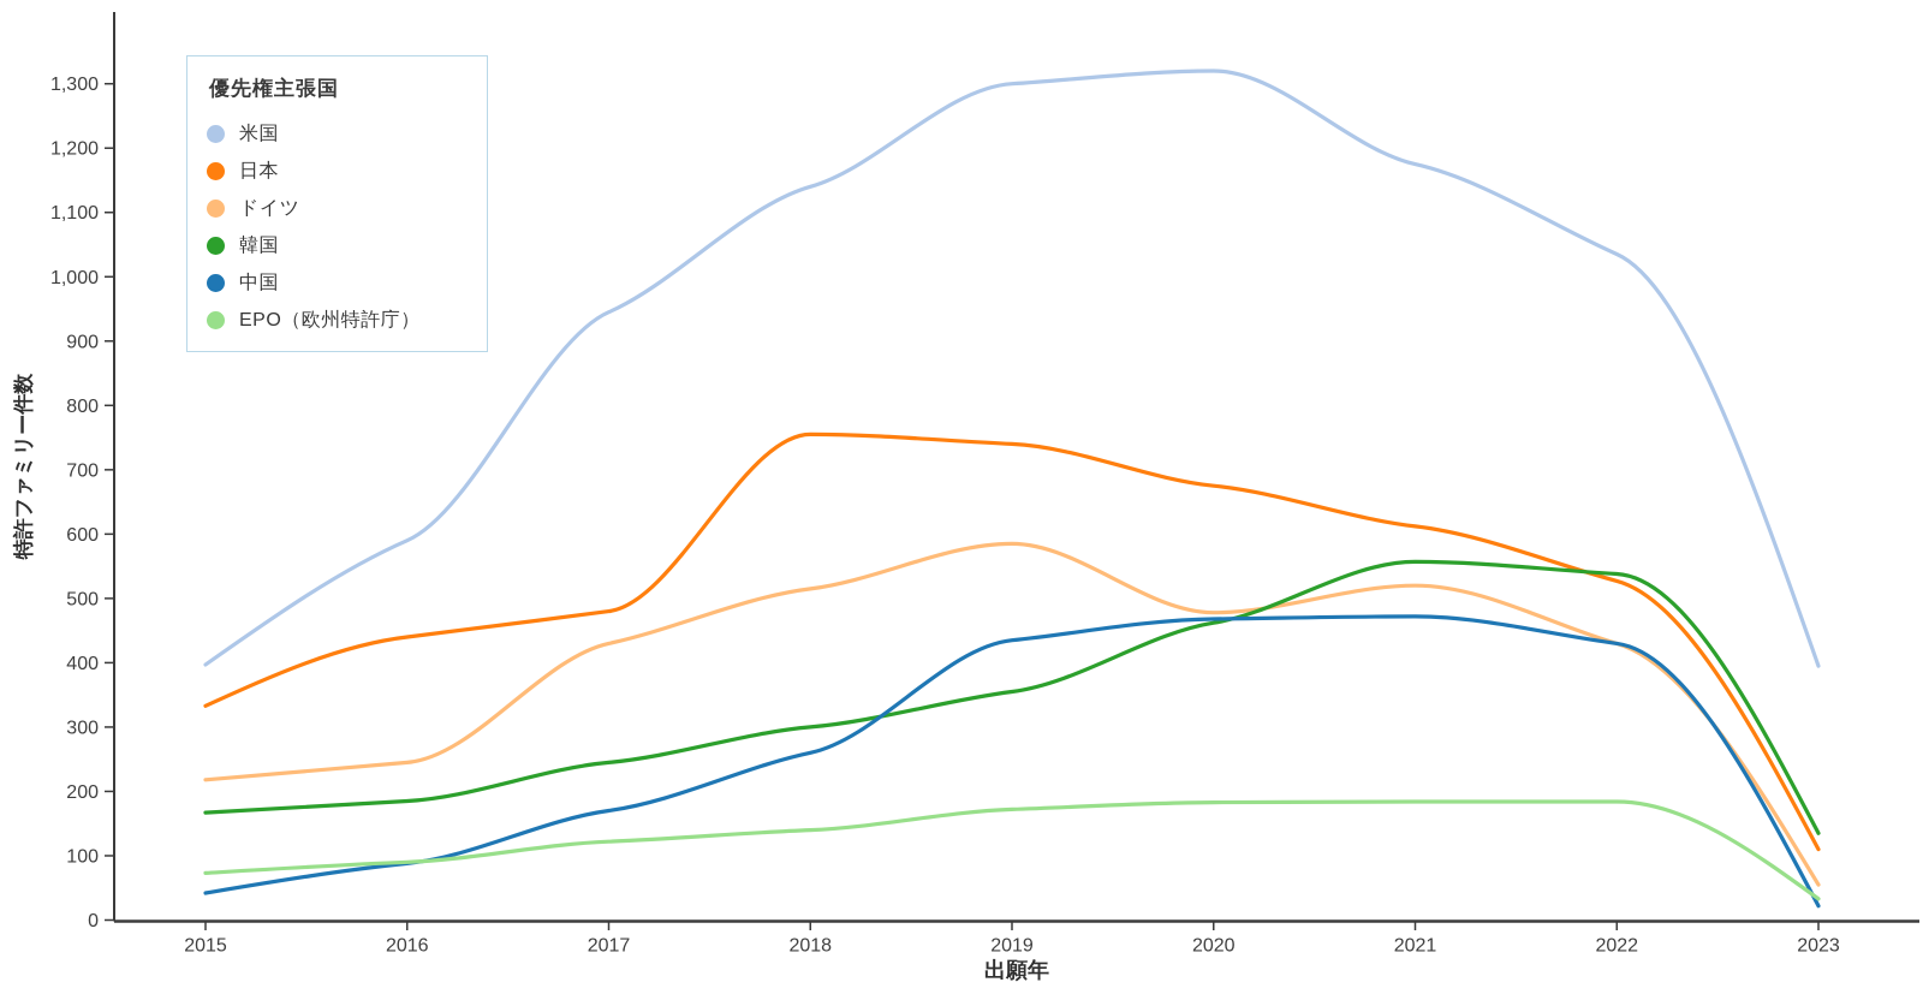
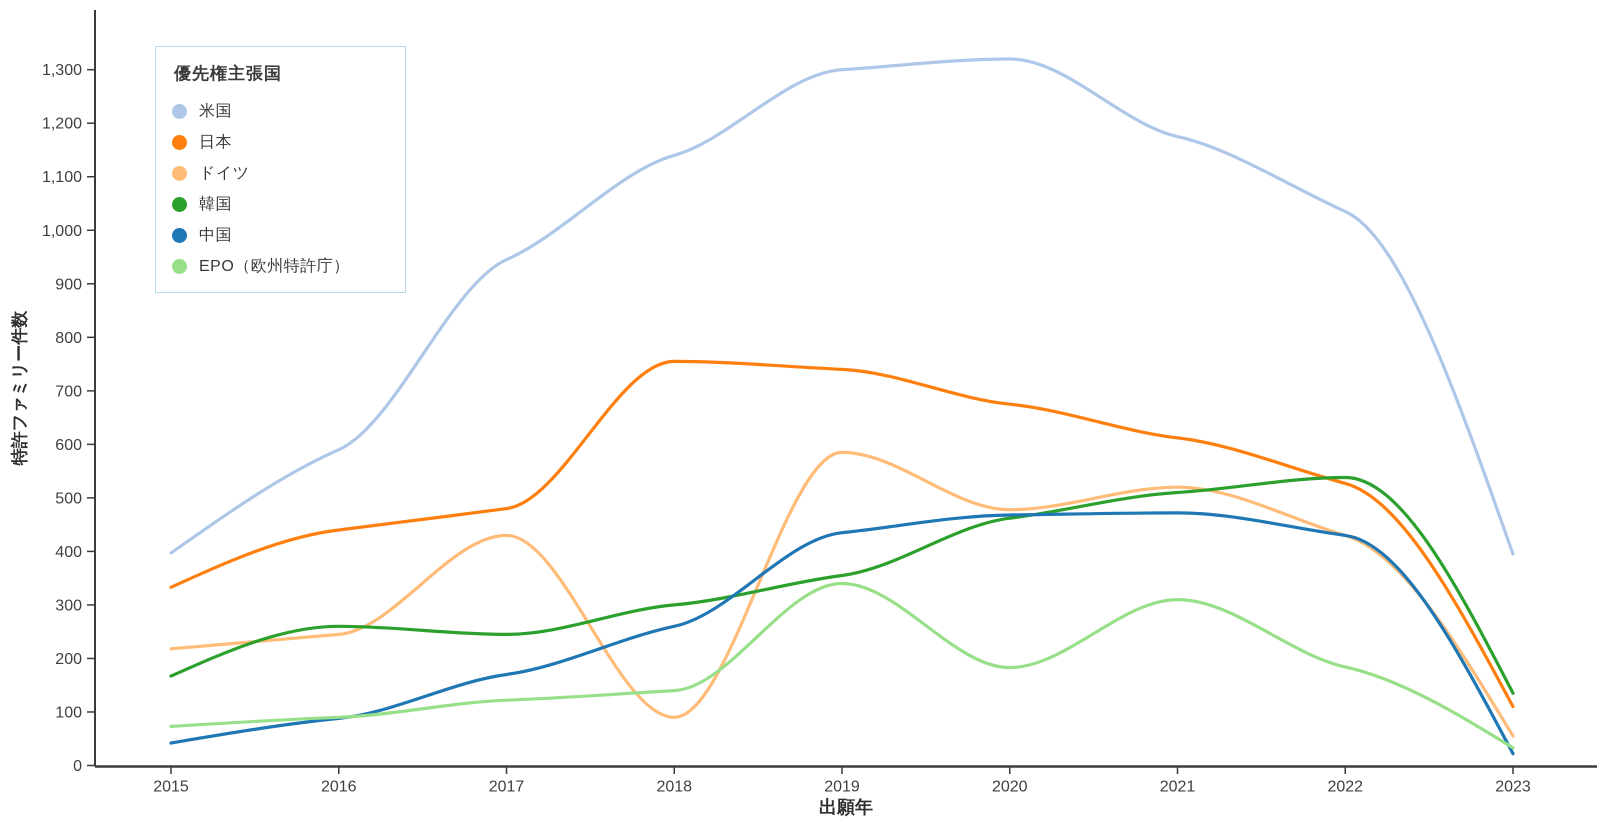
韓国/2016: 180 -> 260
ドイツ/2018: 520 -> 90
EPO（欧州特許庁）/2019: 170 -> 340
韓国/2021: 560 -> 510
EPO（欧州特許庁）/2021: 180 -> 310
